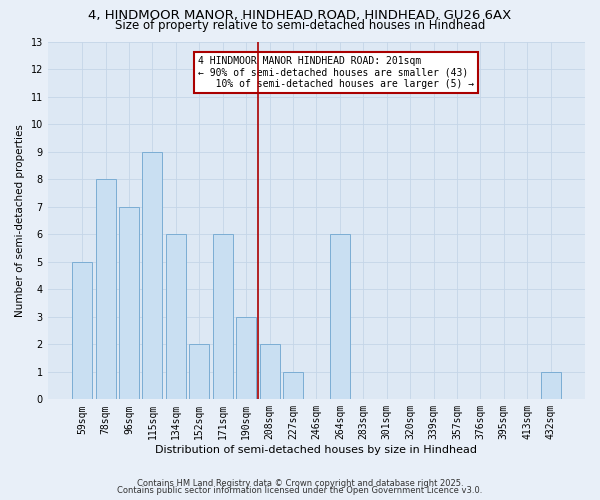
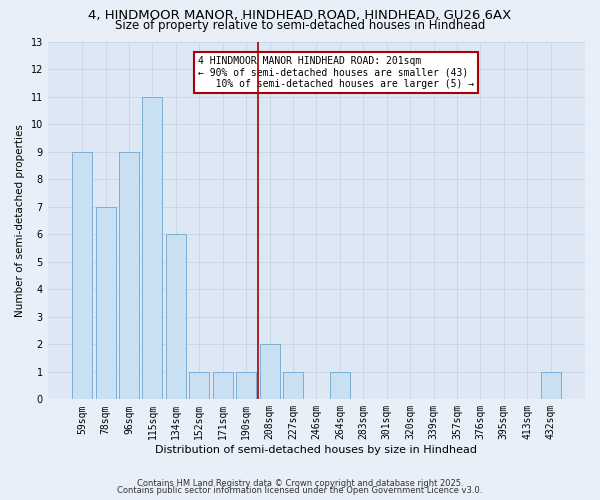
59sqm: 5 -> 9
78sqm: 8 -> 7
96sqm: 7 -> 9
115sqm: 9 -> 11
152sqm: 2 -> 1
171sqm: 6 -> 1
190sqm: 3 -> 1
264sqm: 6 -> 1
